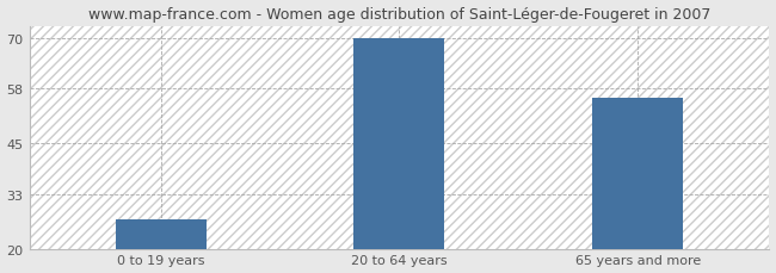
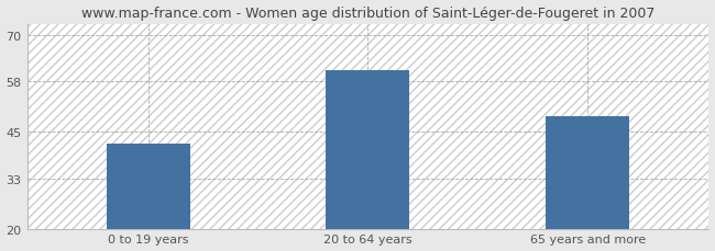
0 to 19 years: 27 -> 42
20 to 64 years: 70 -> 61
65 years and more: 56 -> 49
